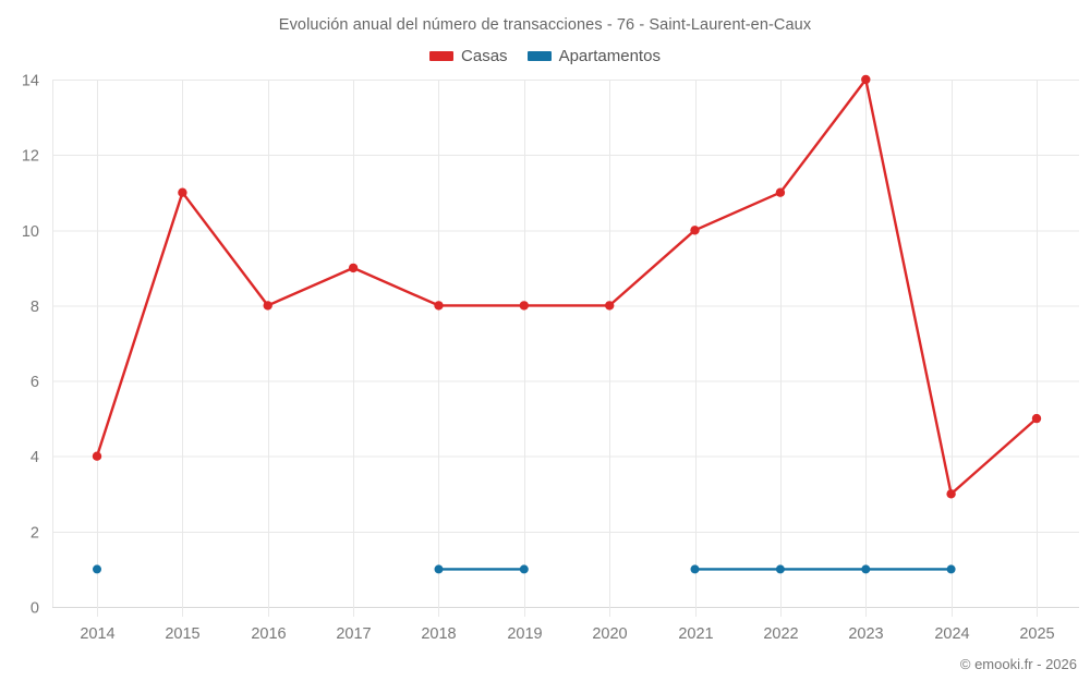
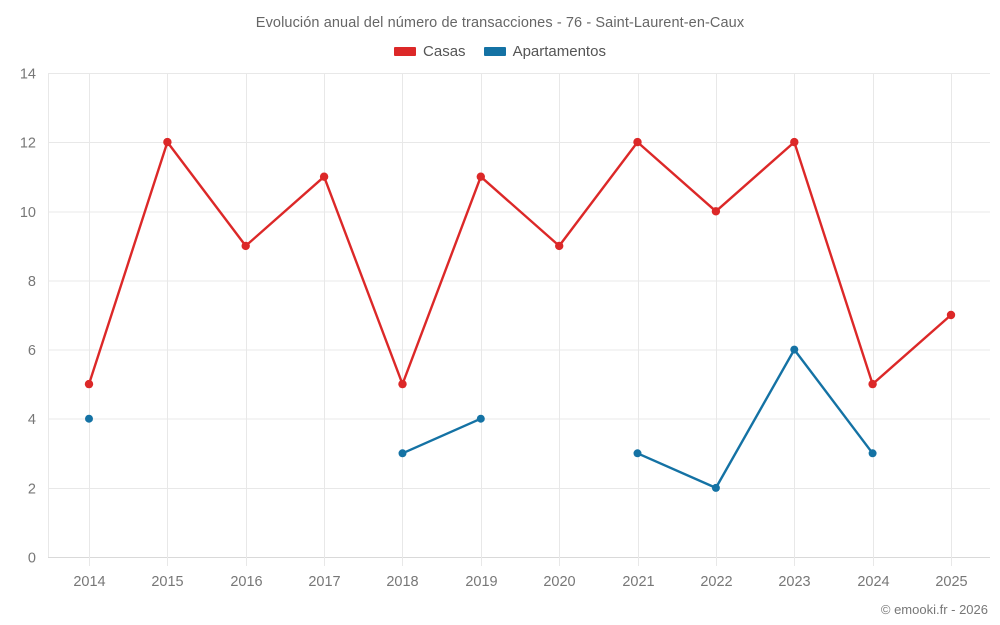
Casas/2014: 4 -> 5
Apartamentos/2014: 1 -> 4
Casas/2015: 11 -> 12
Casas/2016: 8 -> 9
Casas/2017: 9 -> 11
Casas/2018: 8 -> 5
Apartamentos/2018: 1 -> 3
Casas/2019: 8 -> 11
Apartamentos/2019: 1 -> 4
Casas/2020: 8 -> 9
Casas/2021: 10 -> 12
Apartamentos/2021: 1 -> 3
Casas/2022: 11 -> 10
Apartamentos/2022: 1 -> 2
Casas/2023: 14 -> 12
Apartamentos/2023: 1 -> 6
Casas/2024: 3 -> 5
Apartamentos/2024: 1 -> 3
Casas/2025: 5 -> 7
